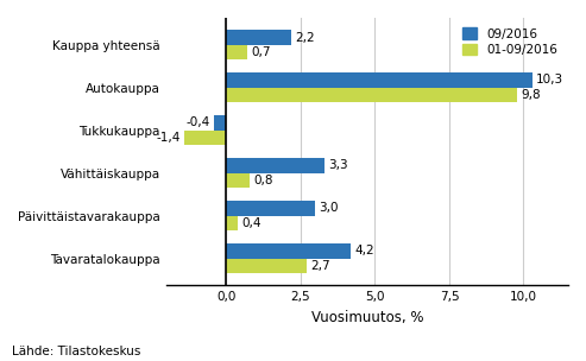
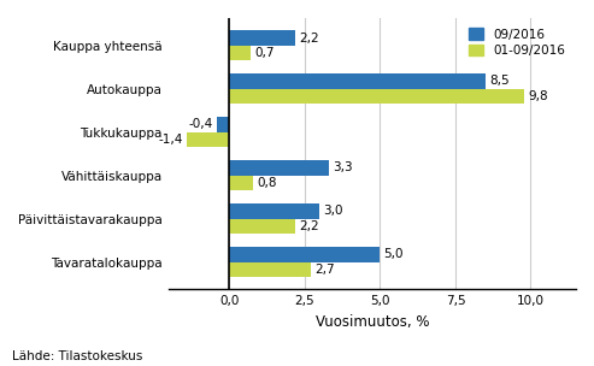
09/2016/Autokauppa: 10,3 -> 8,5
01-09/2016/Päivittäistavarakauppa: 0,4 -> 2,2
09/2016/Tavaratalokauppa: 4,2 -> 5,0
